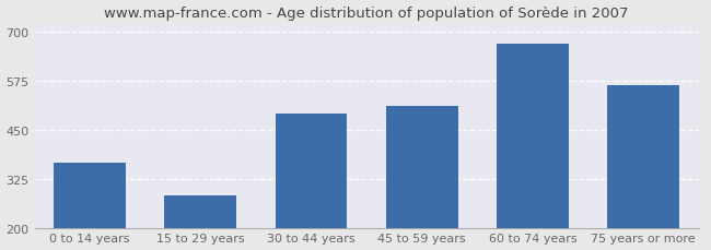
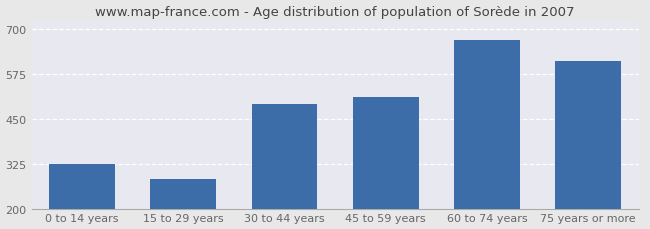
0 to 14 years: 365 -> 325
75 years or more: 562 -> 610
